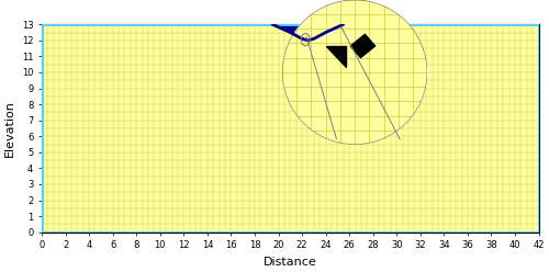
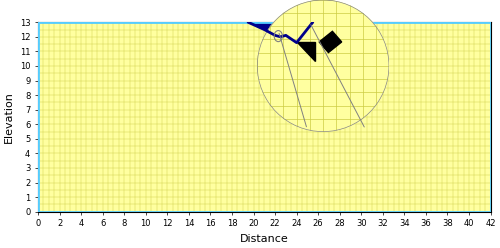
24: 12.5 -> 11.6
